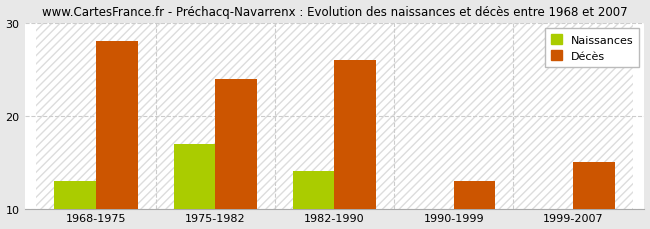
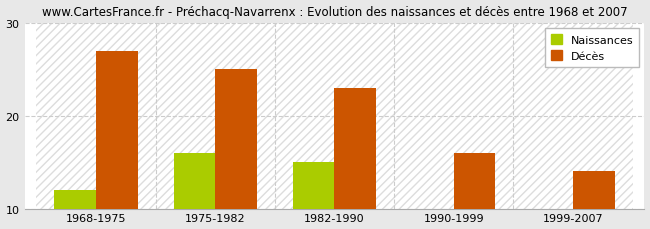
Naissances/1968-1975: 13 -> 12
Décès/1968-1975: 28 -> 27
Naissances/1975-1982: 17 -> 16
Décès/1975-1982: 24 -> 25
Naissances/1982-1990: 14 -> 15
Décès/1982-1990: 26 -> 23
Décès/1990-1999: 13 -> 16
Décès/1999-2007: 15 -> 14
